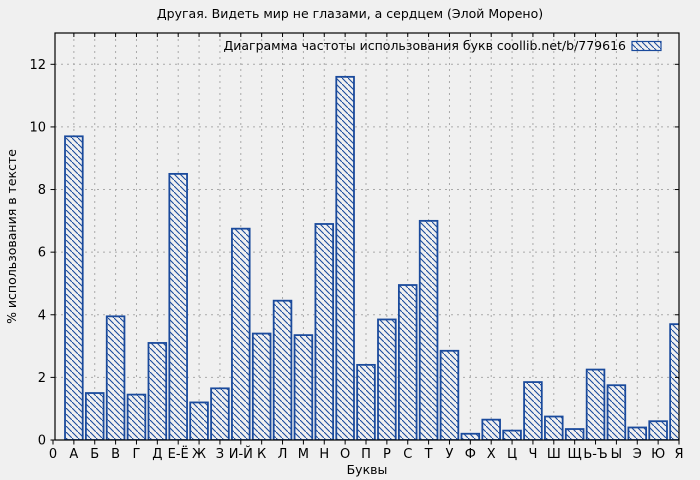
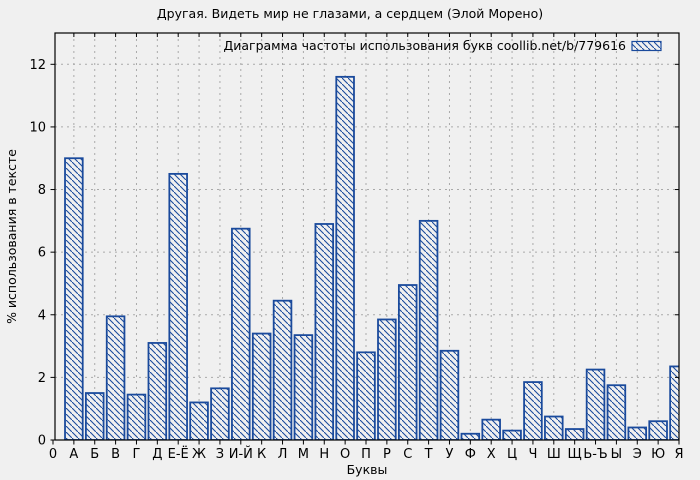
А: 9.7 -> 9.0
П: 2.4 -> 2.8
Я: 3.7 -> 2.4
